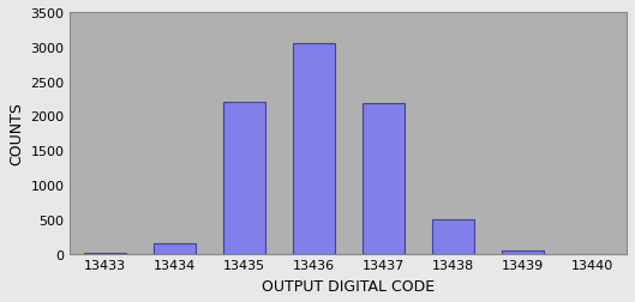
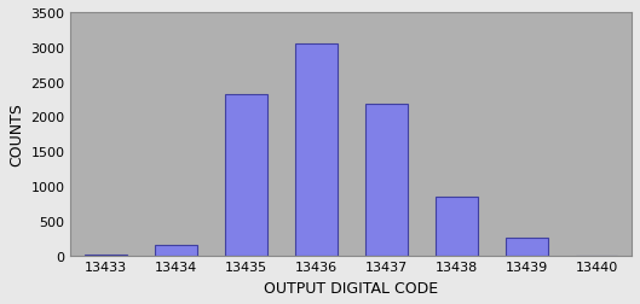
13435: 2200 -> 2320
13438: 500 -> 840
13439: 50 -> 260
